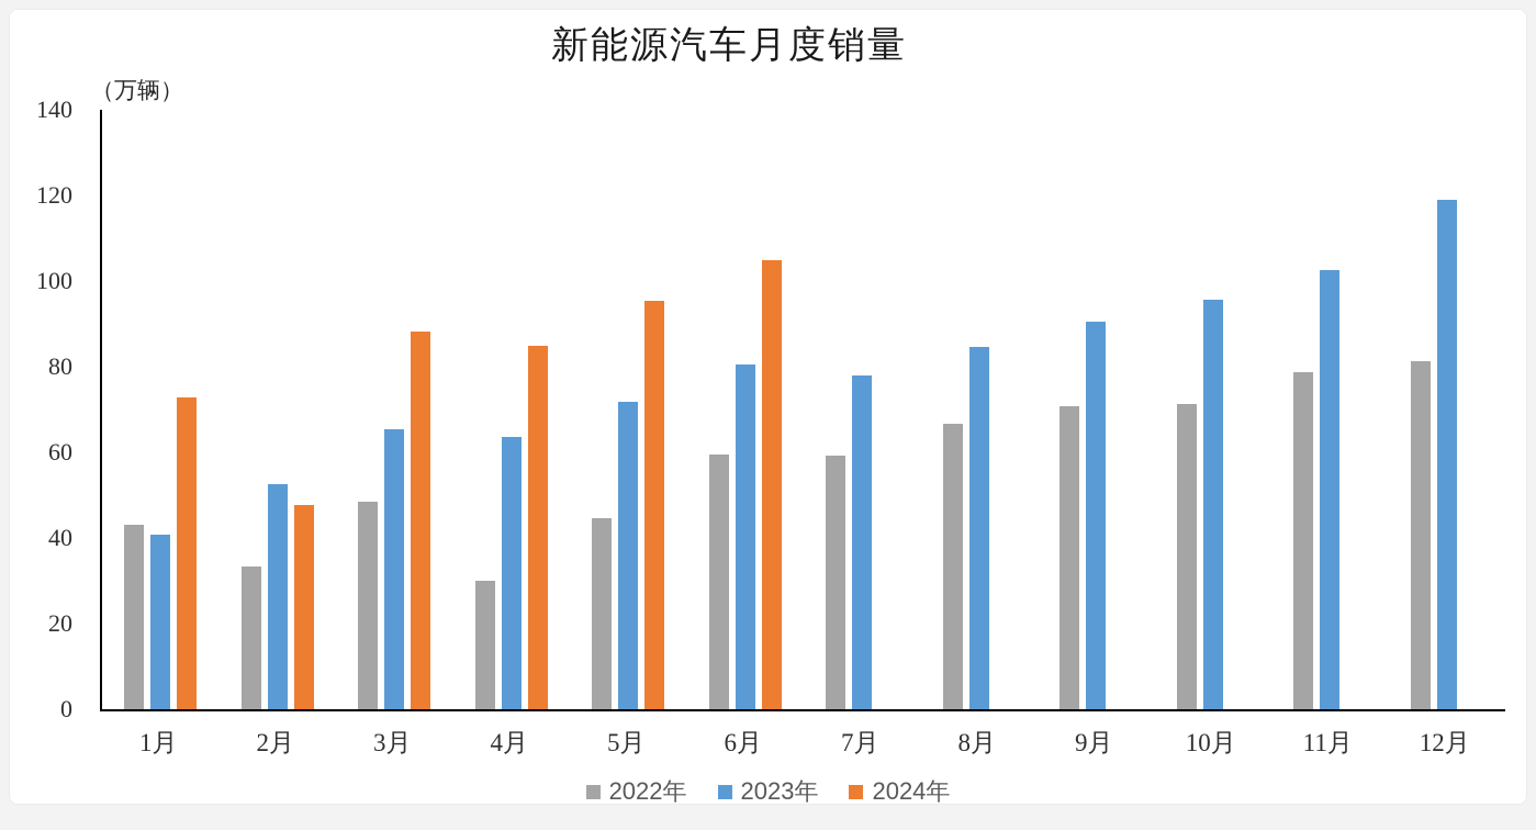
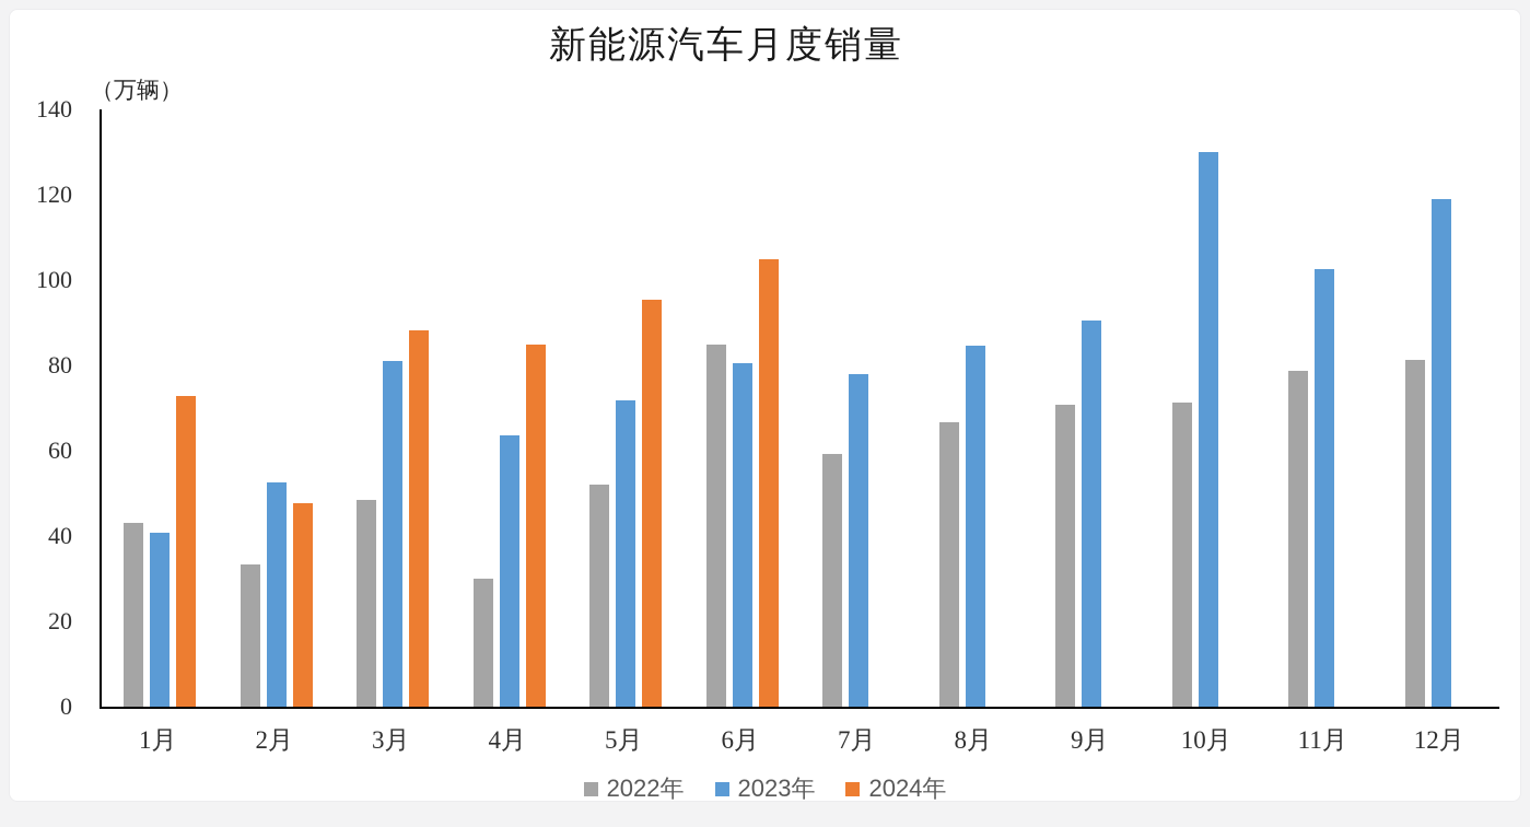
2023年/3月: 65 -> 81
2022年/5月: 45 -> 52
2022年/6月: 60 -> 85
2023年/10月: 96 -> 130
